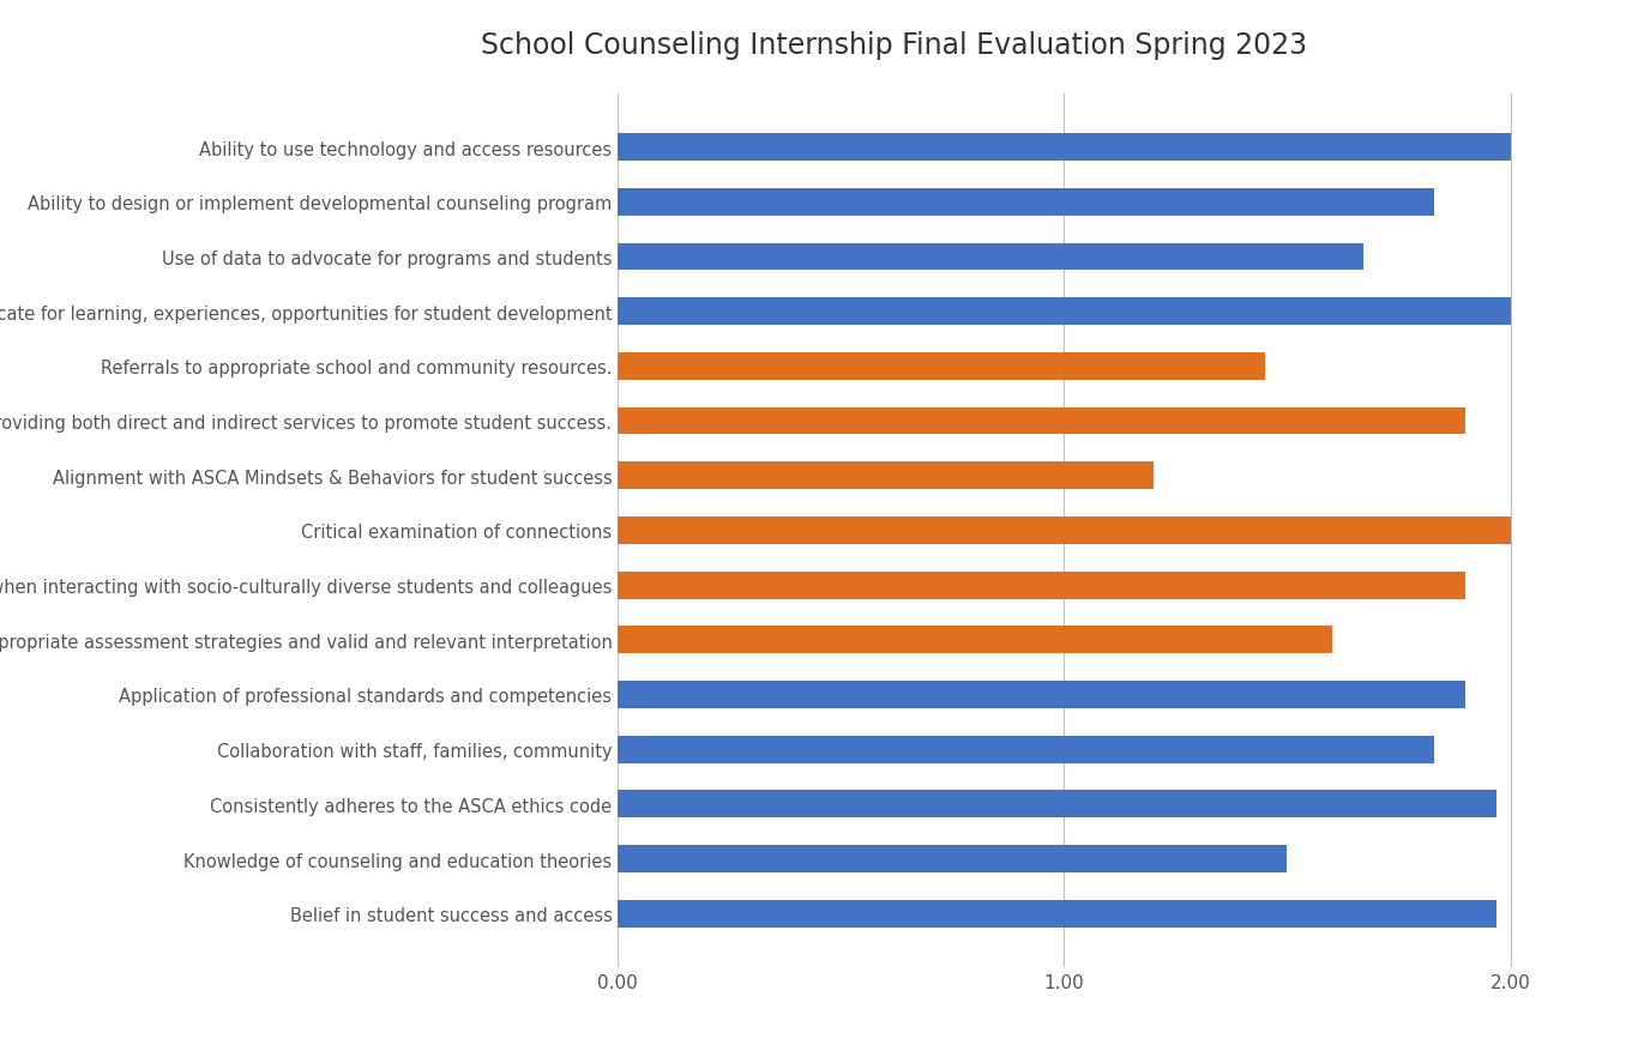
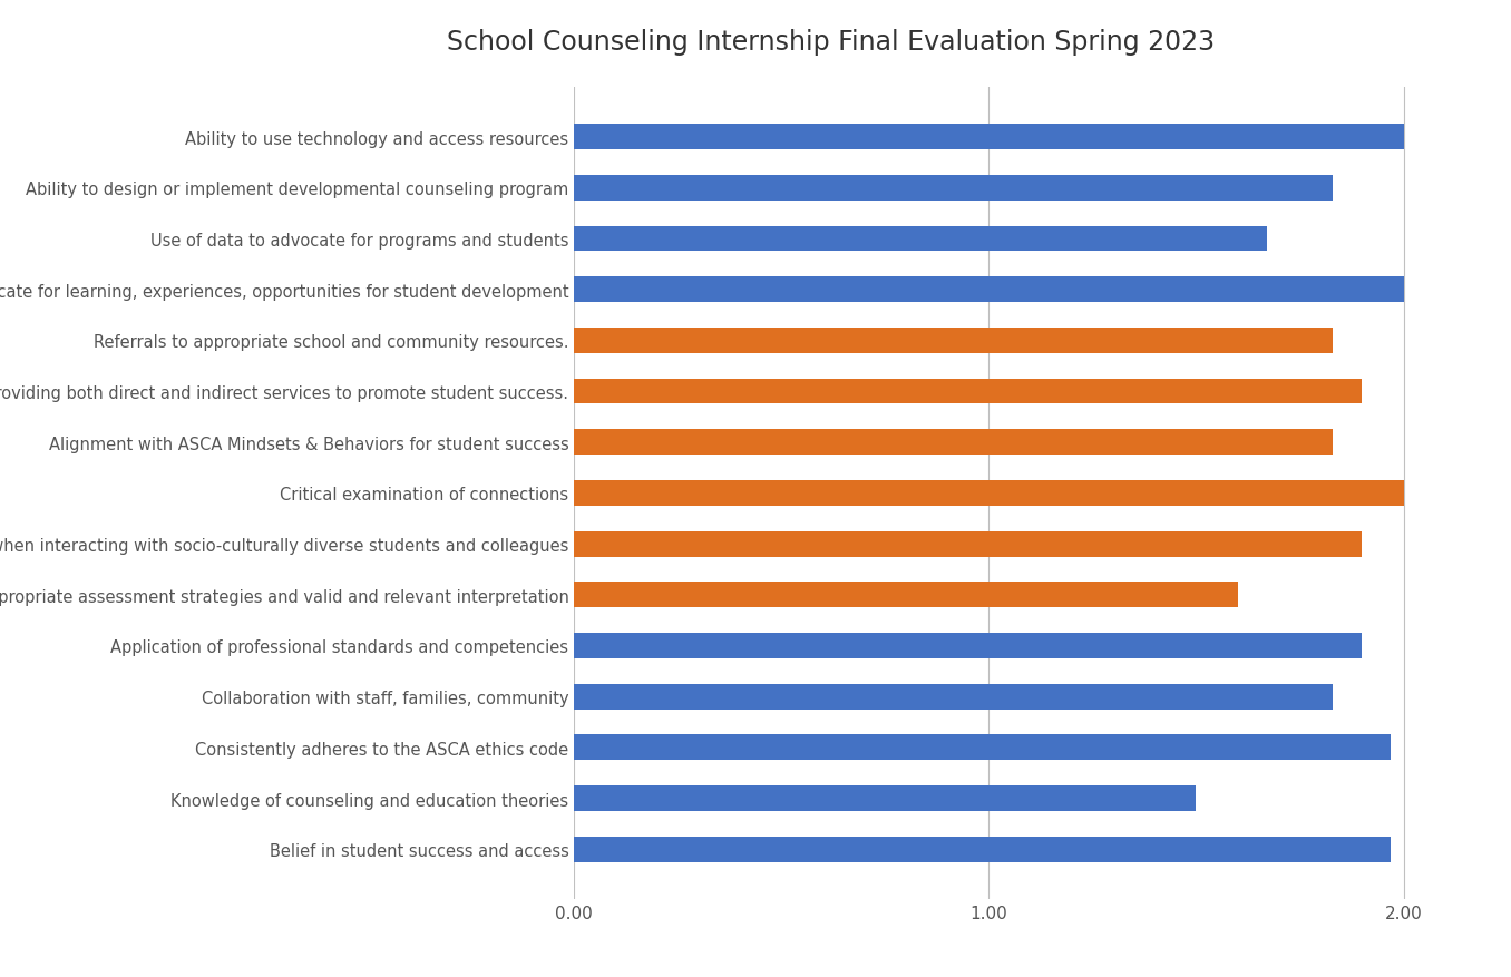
Referrals to appropriate school and community resources.: 1.45 -> 1.83
Alignment with ASCA Mindsets & Behaviors for student success: 1.20 -> 1.83
